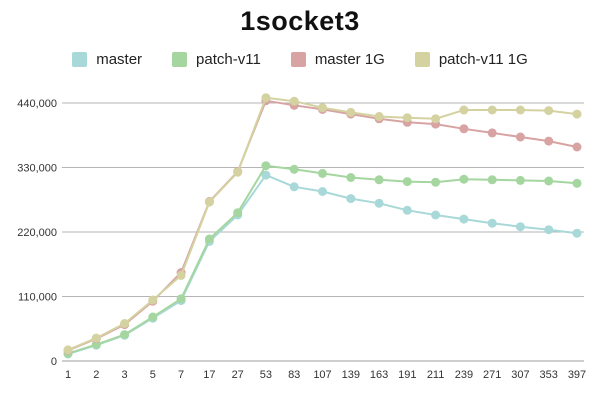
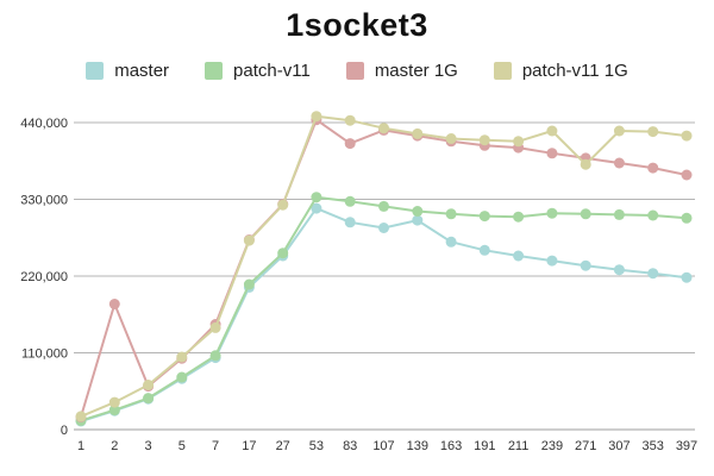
master 1G/2: 40000 -> 180000
master 1G/83: 440000 -> 410000
master/139: 280000 -> 300000
patch-v11 1G/271: 430000 -> 380000
